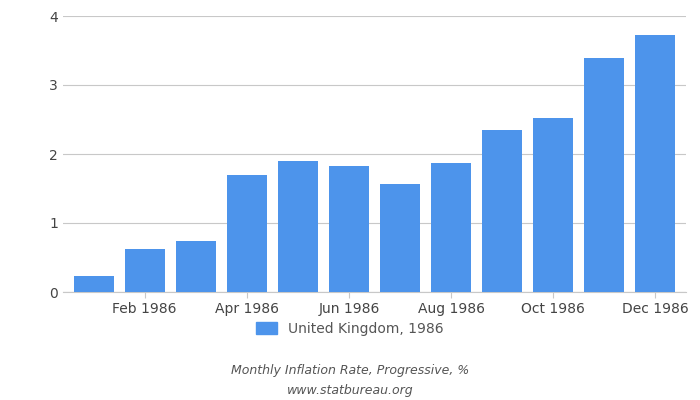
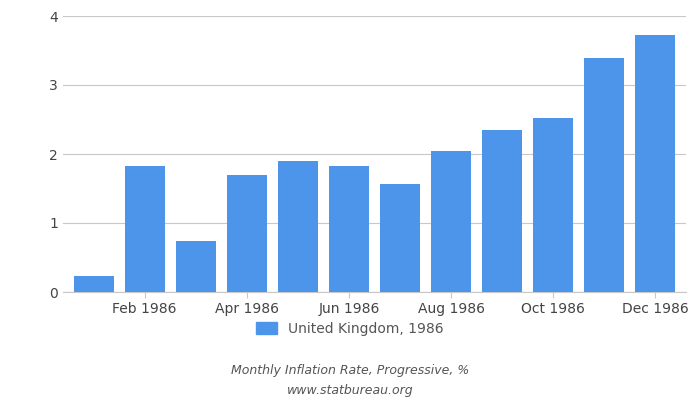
Feb 1986: 0.62 -> 1.82
Aug 1986: 1.87 -> 2.04
